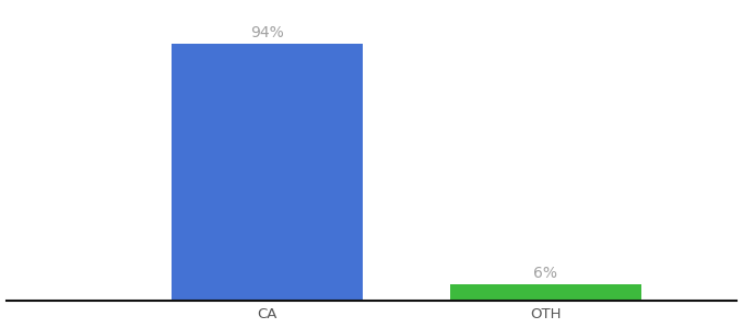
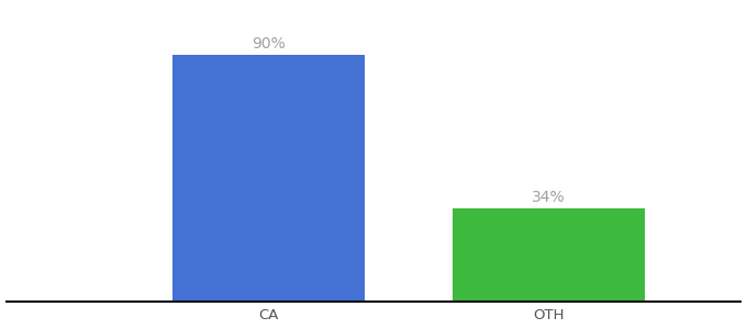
CA: 94% -> 90%
OTH: 6% -> 34%
